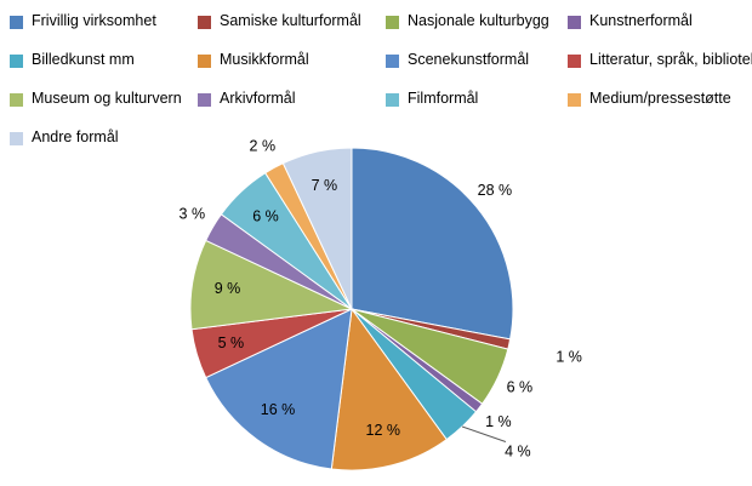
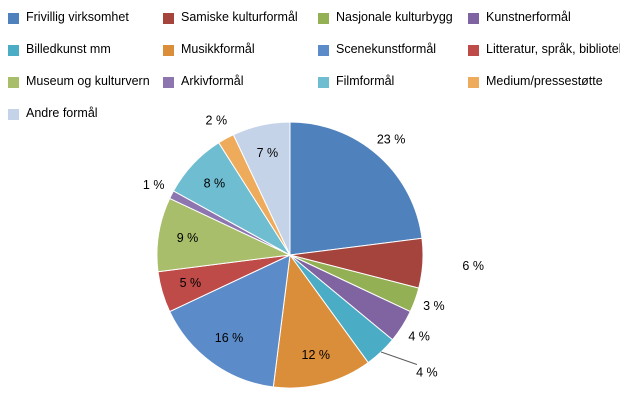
Frivillig virksomhet: 28 -> 23
Samiske kulturformål: 1 -> 6
Nasjonale kulturbygg: 6 -> 3
Kunstnerformål: 1 -> 4
Arkivformål: 3 -> 1
Filmformål: 6 -> 8
